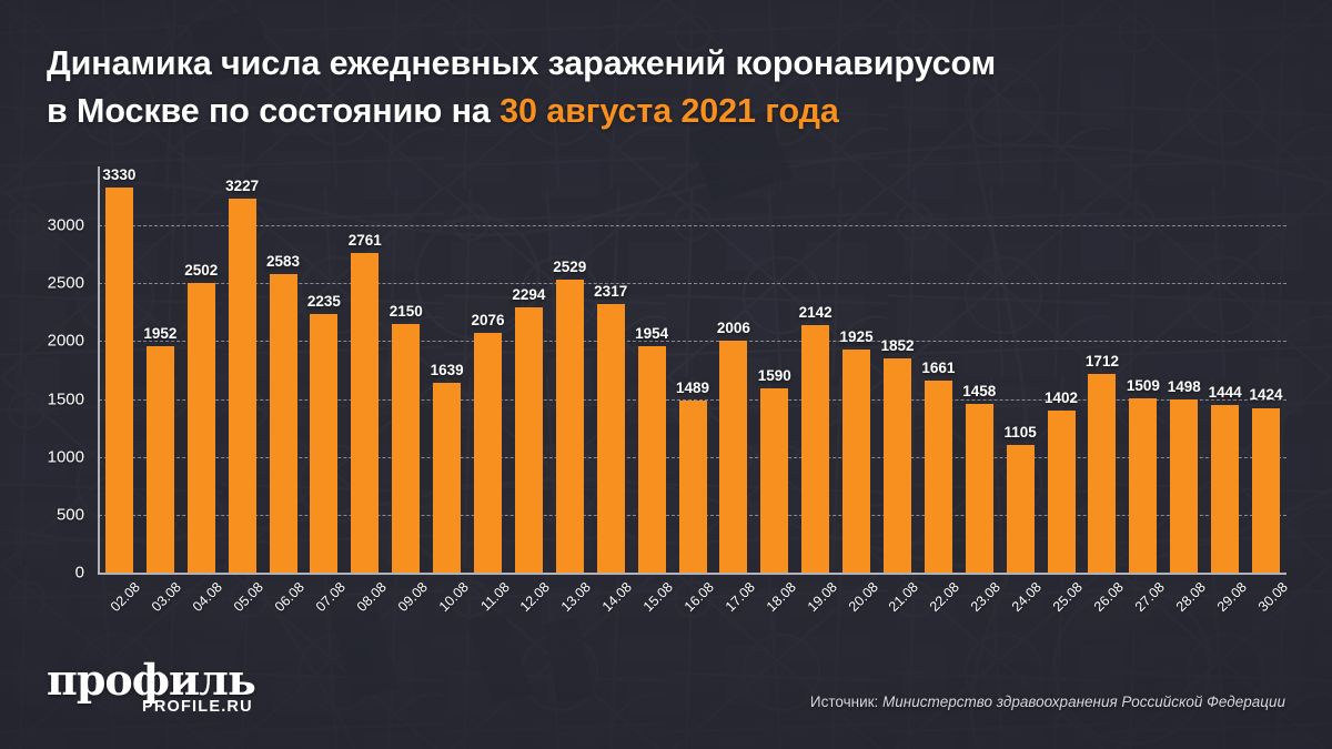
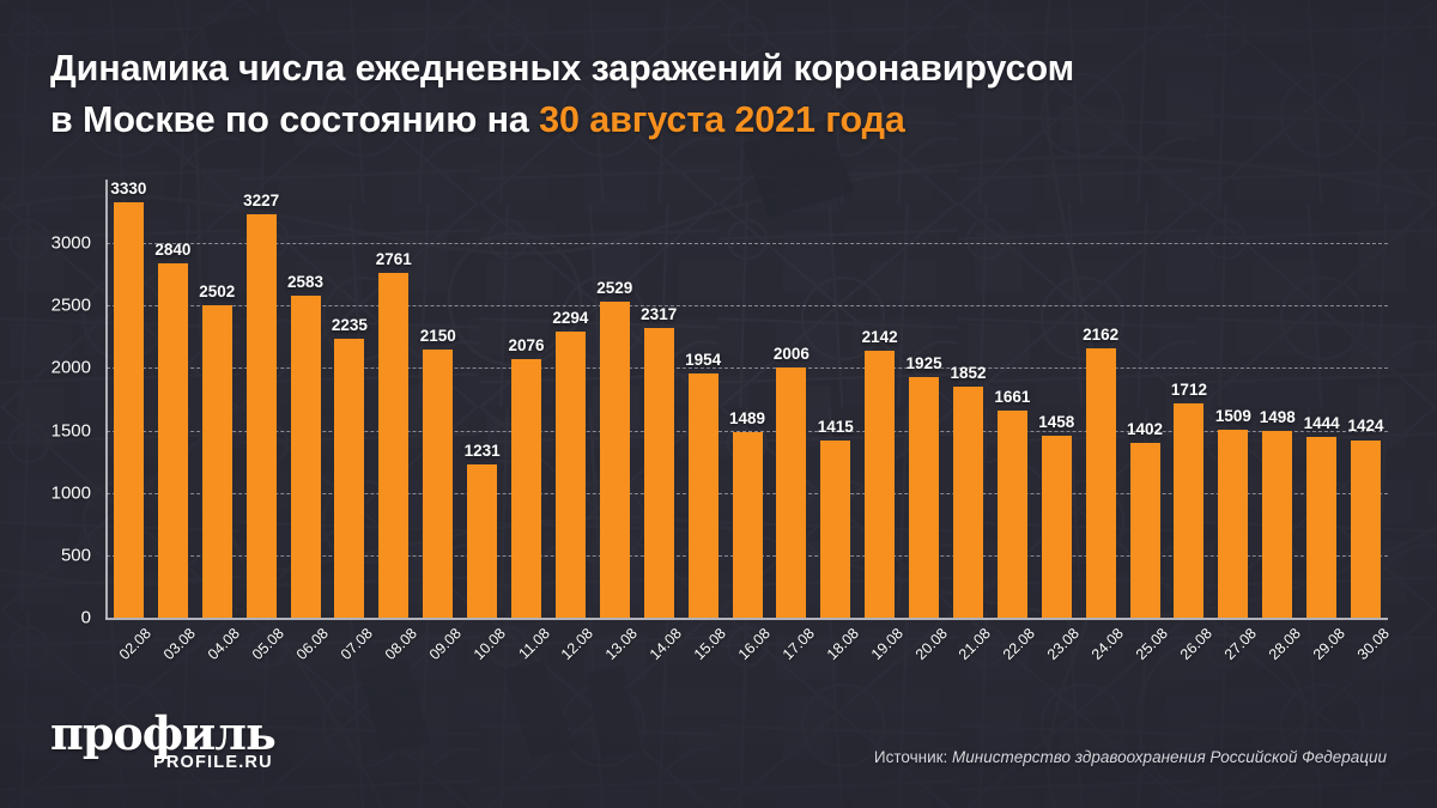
03.08: 1952 -> 2840
10.08: 1639 -> 1231
18.08: 1590 -> 1415
24.08: 1105 -> 2162
